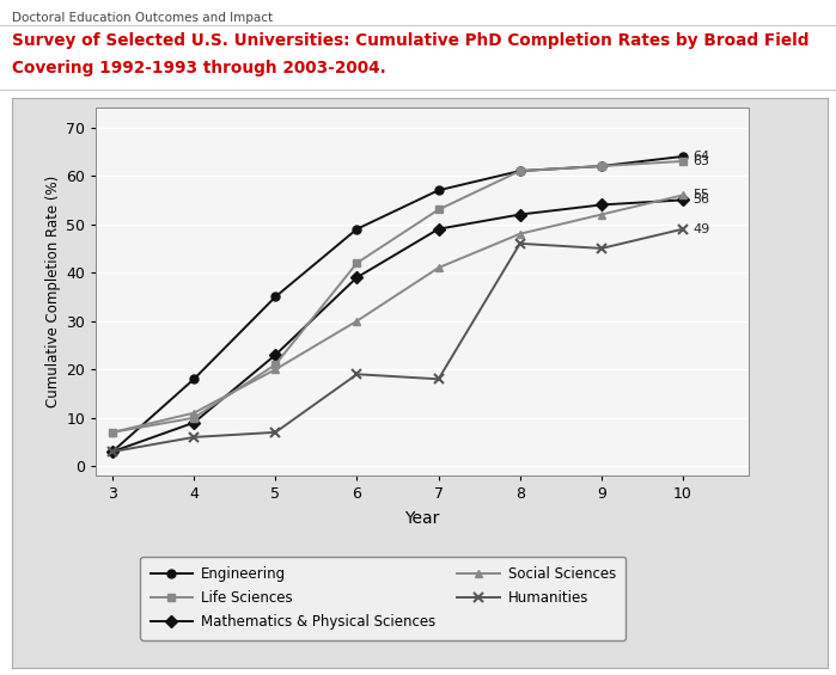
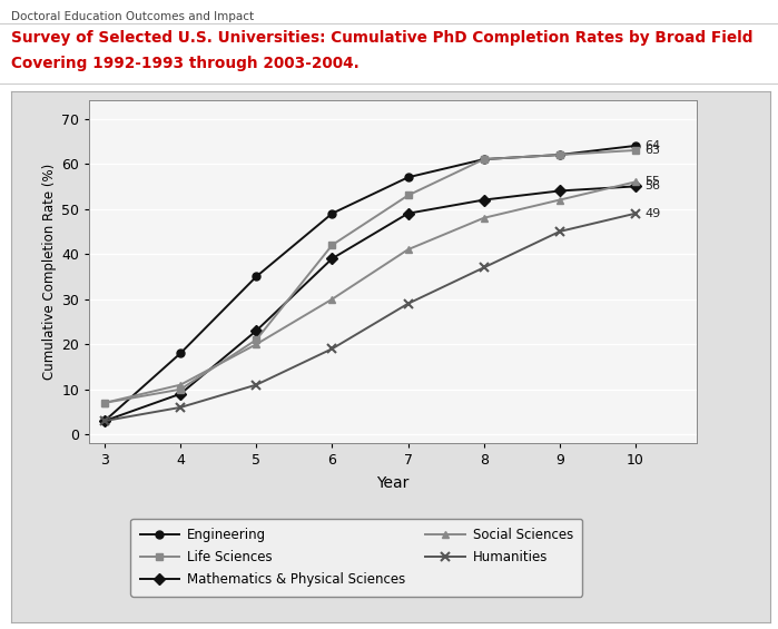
Humanities/5: 7 -> 11
Humanities/7: 18 -> 29
Humanities/8: 46 -> 37
